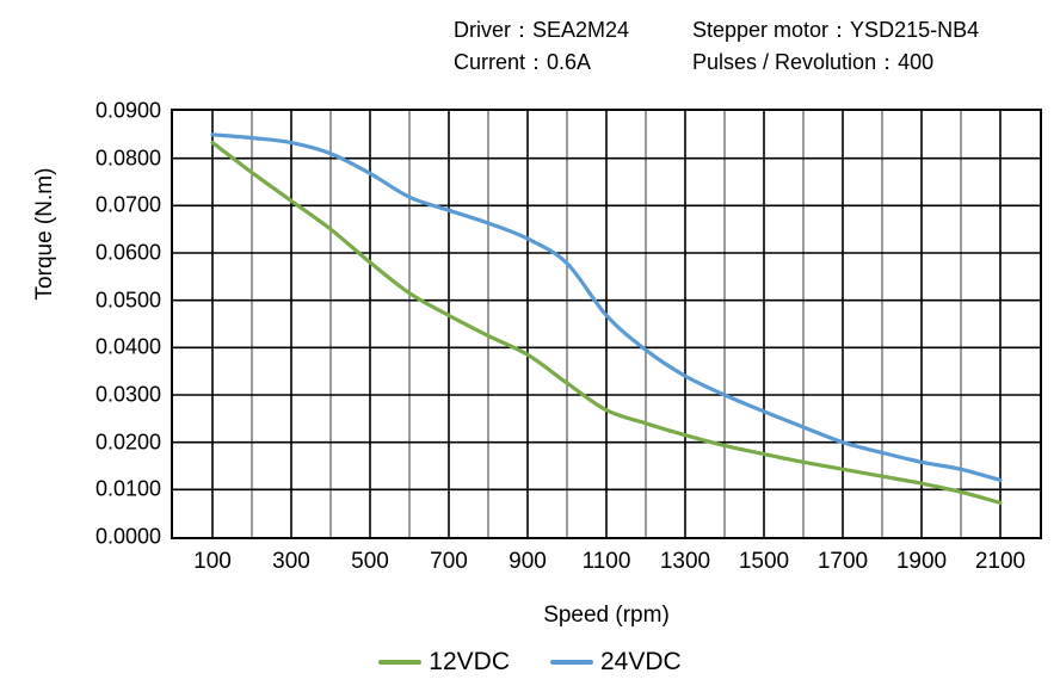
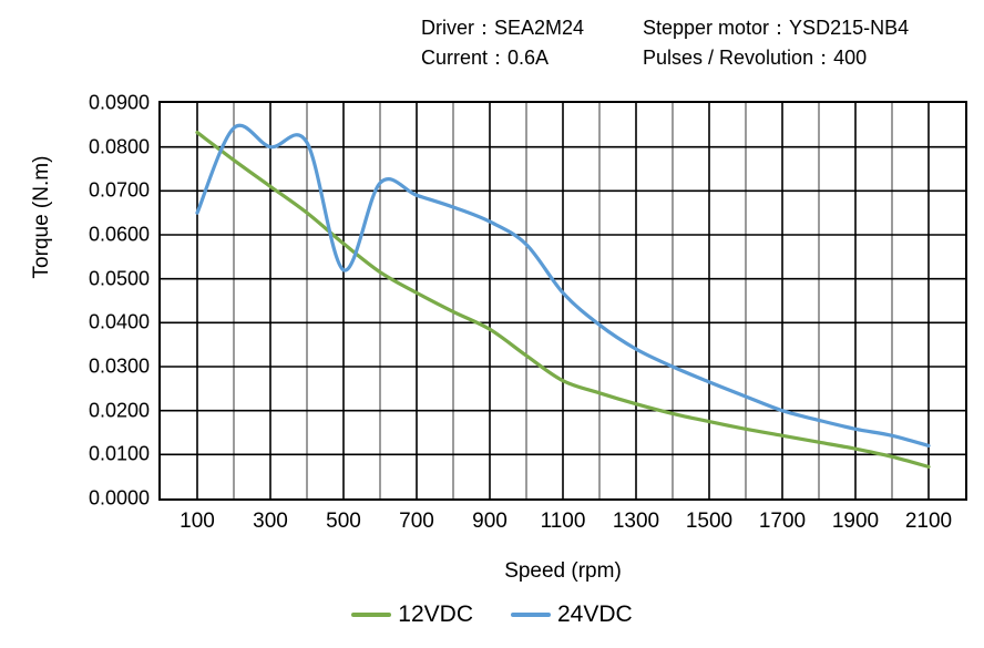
24VDC/100: 0.085 -> 0.065
24VDC/300: 0.083 -> 0.080
24VDC/500: 0.077 -> 0.052
